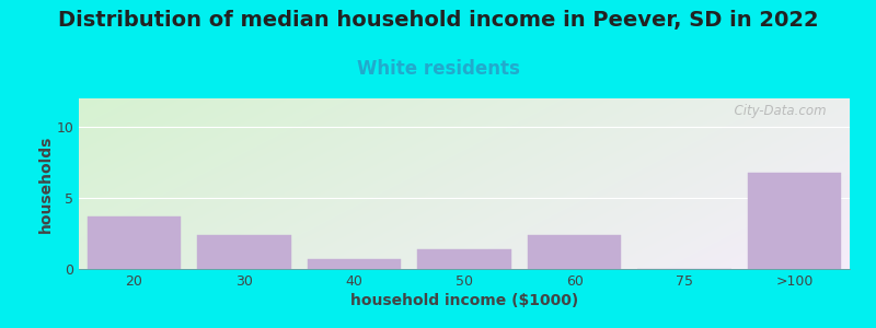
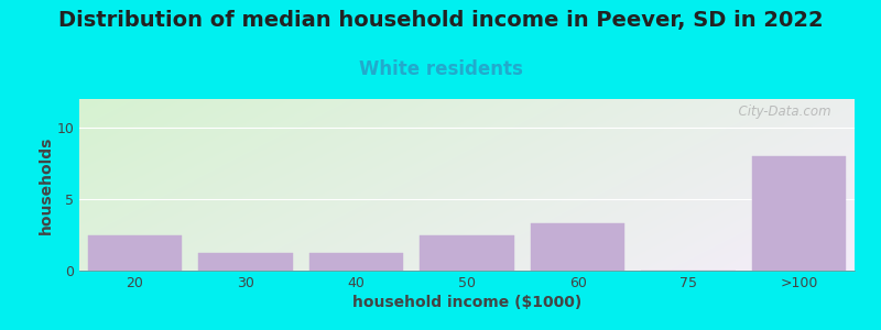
20: 3.7 -> 2.5
30: 2.4 -> 1.2
40: 0.7 -> 1.2
50: 1.4 -> 2.5
60: 2.4 -> 3.3
>100: 6.8 -> 8.0
